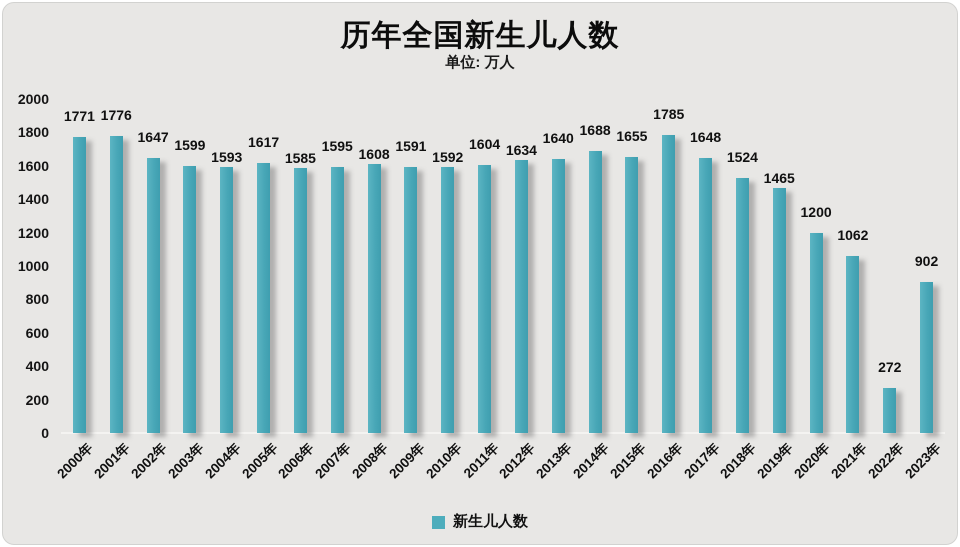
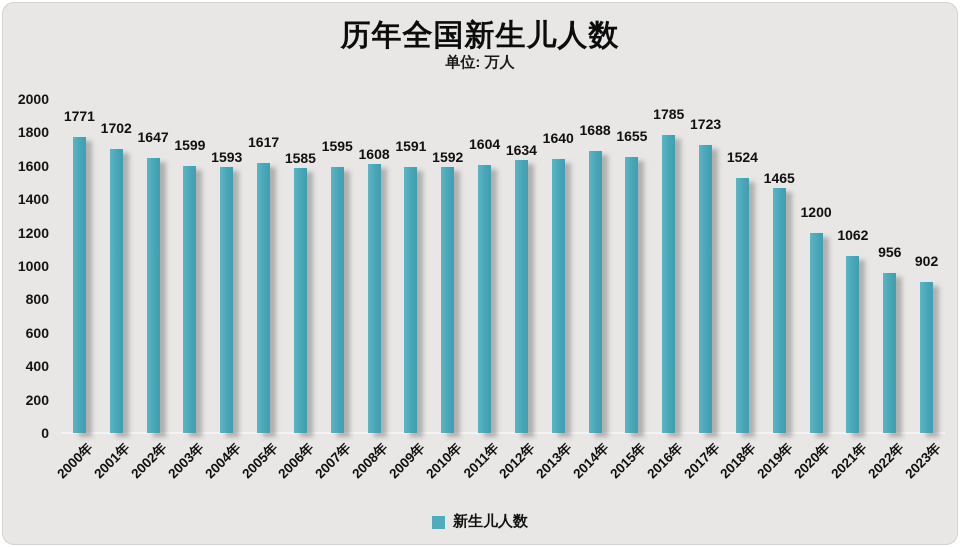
2001年: 1776 -> 1702
2017年: 1648 -> 1723
2022年: 272 -> 956
